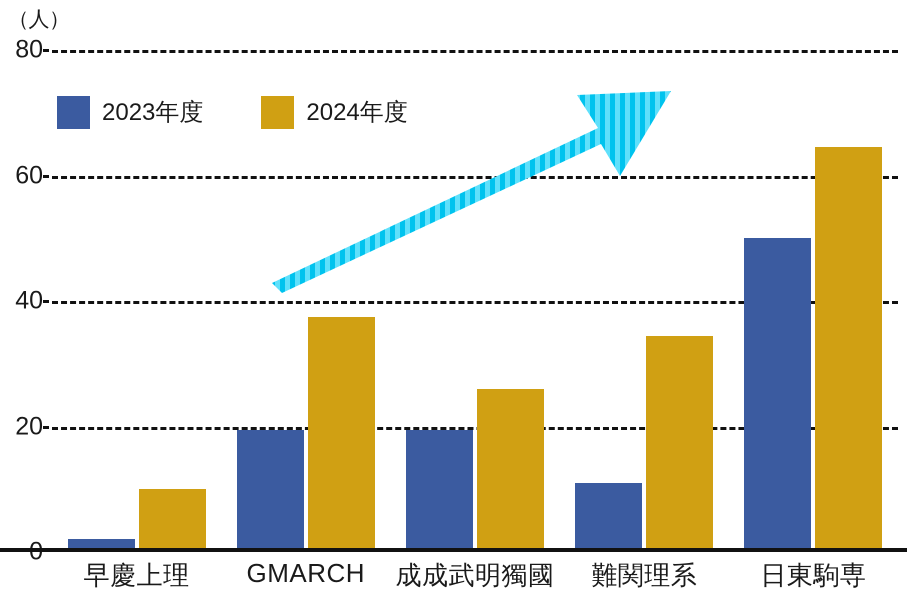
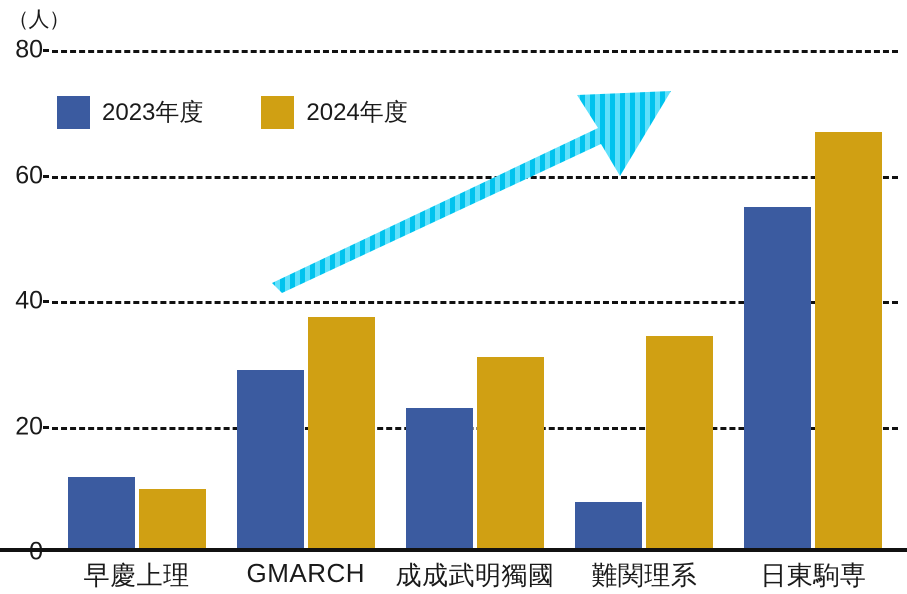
2023年度/早慶上理: 2 -> 12
2023年度/GMARCH: 20 -> 29
2023年度/成成武明獨國: 20 -> 23
2024年度/成成武明獨國: 26 -> 31
2023年度/難関理系: 11 -> 8
2023年度/日東駒専: 50 -> 55
2024年度/日東駒専: 64 -> 67
